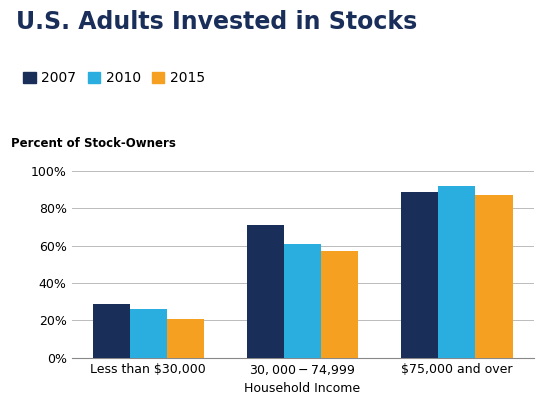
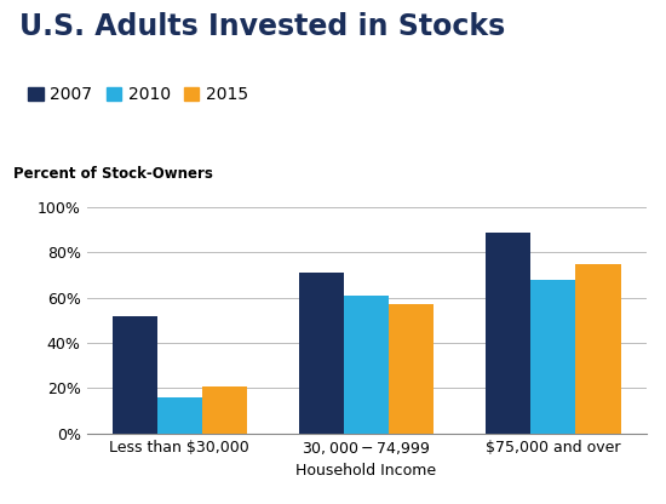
2007/Less than $30,000: 29% -> 52%
2010/Less than $30,000: 26% -> 16%
2010/$75,000 and over: 92% -> 68%
2015/$75,000 and over: 87% -> 75%
